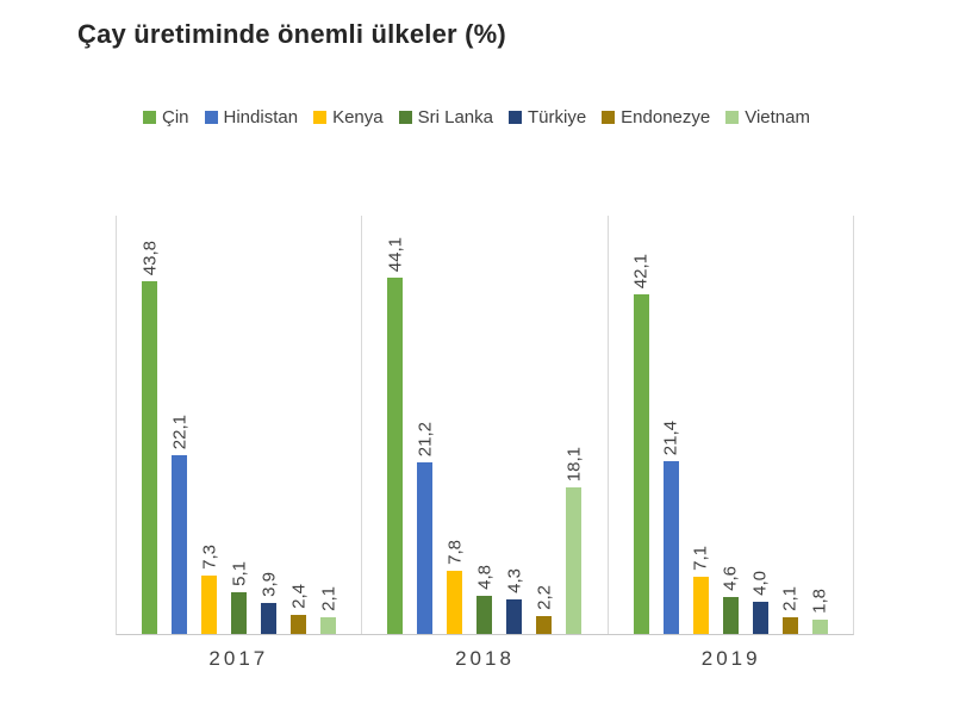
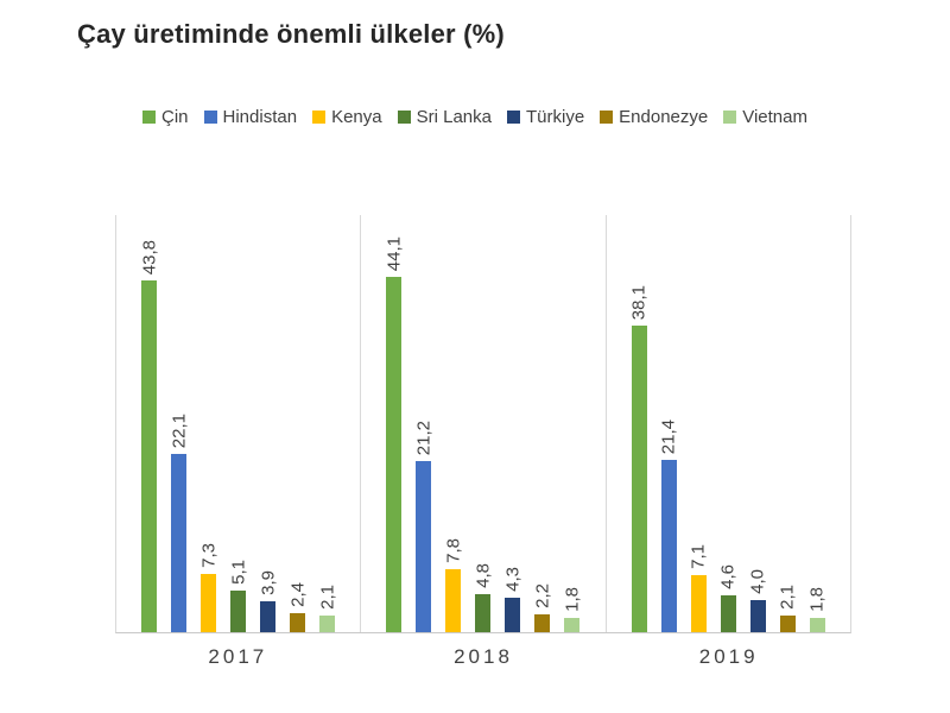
Vietnam/2018: 18,1 -> 1,8
Çin/2019: 42,1 -> 38,1
